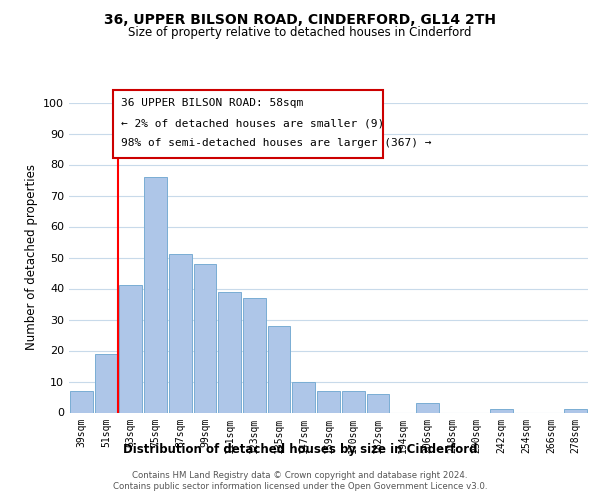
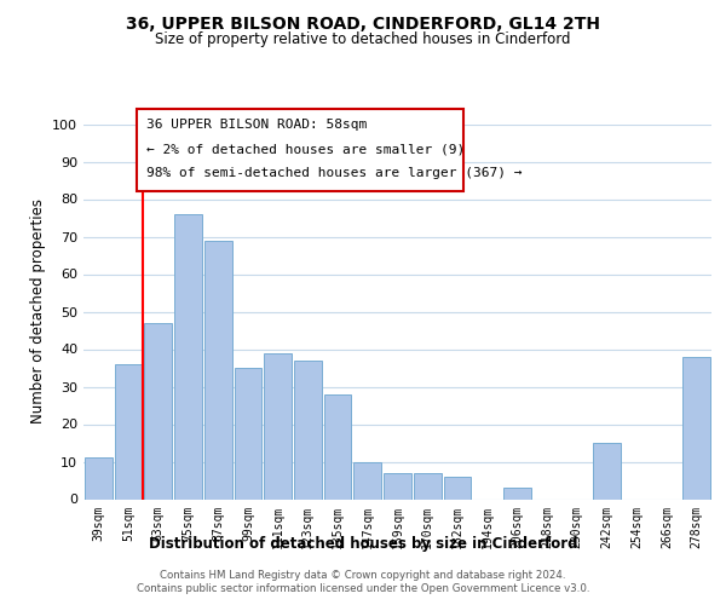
39sqm: 7 -> 11
51sqm: 19 -> 36
63sqm: 41 -> 47
87sqm: 51 -> 69
99sqm: 48 -> 35
242sqm: 1 -> 15
278sqm: 1 -> 38
